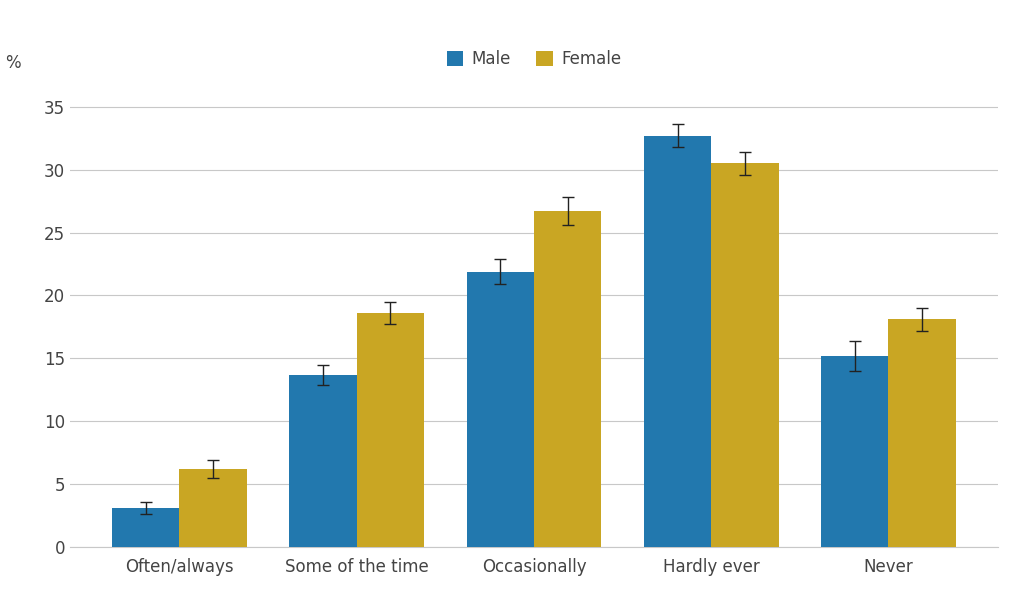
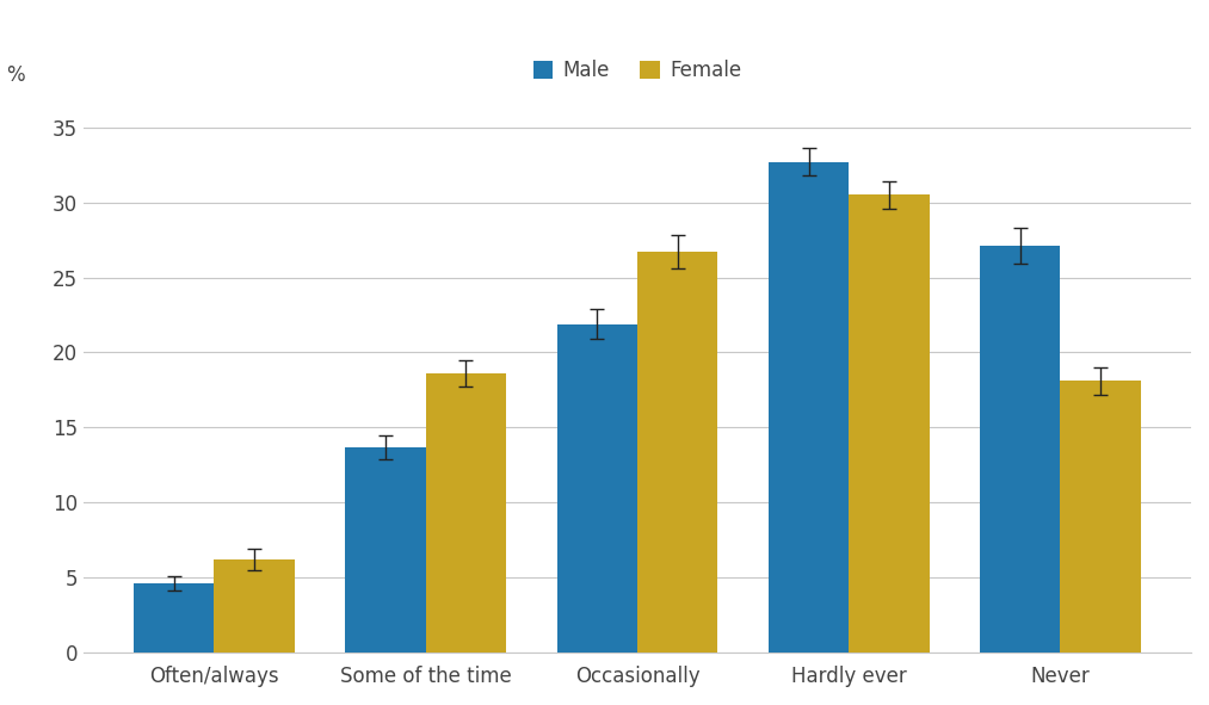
Male/Often/always: 3.1 -> 4.6
Male/Never: 15.2 -> 27.1
